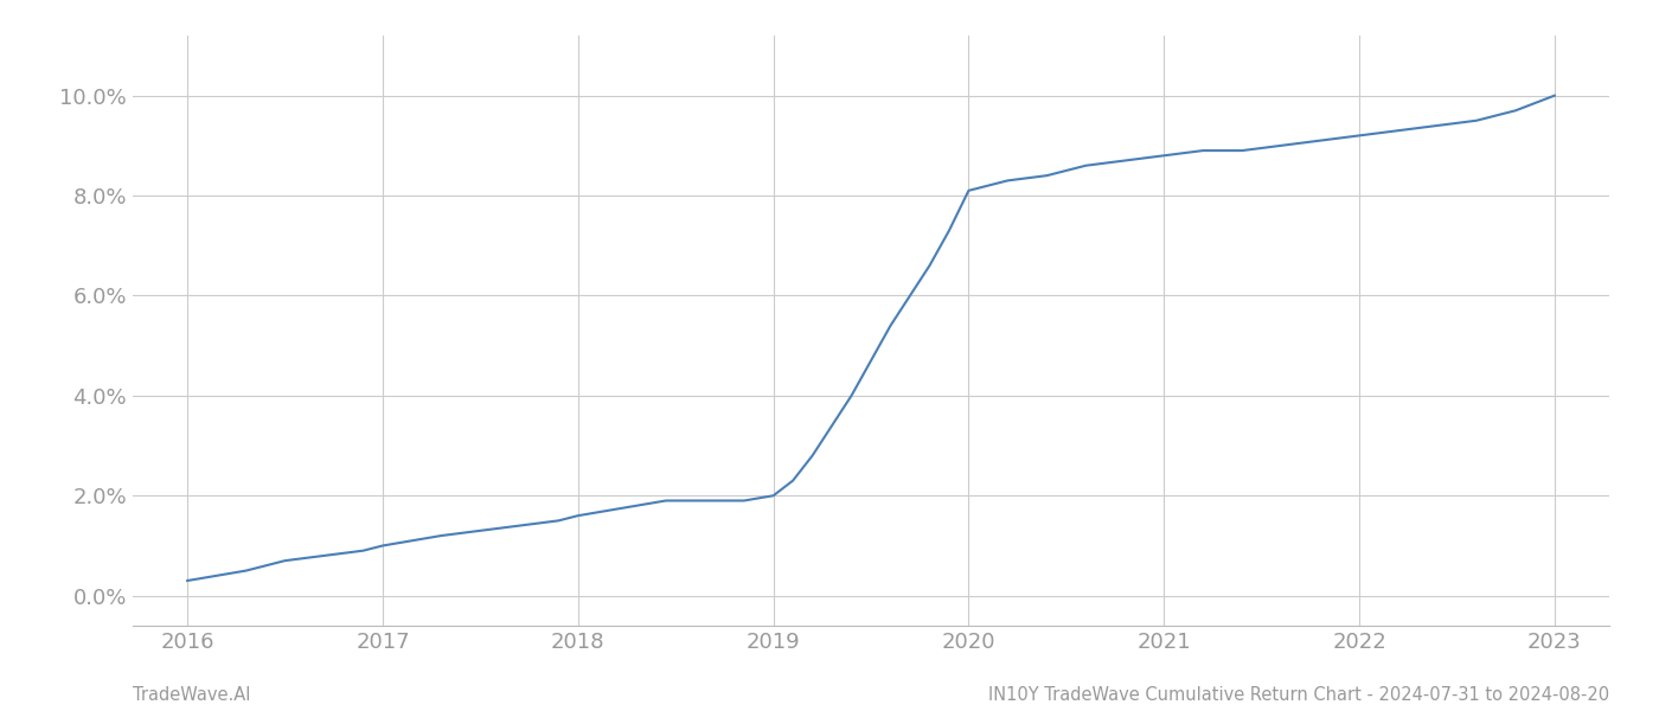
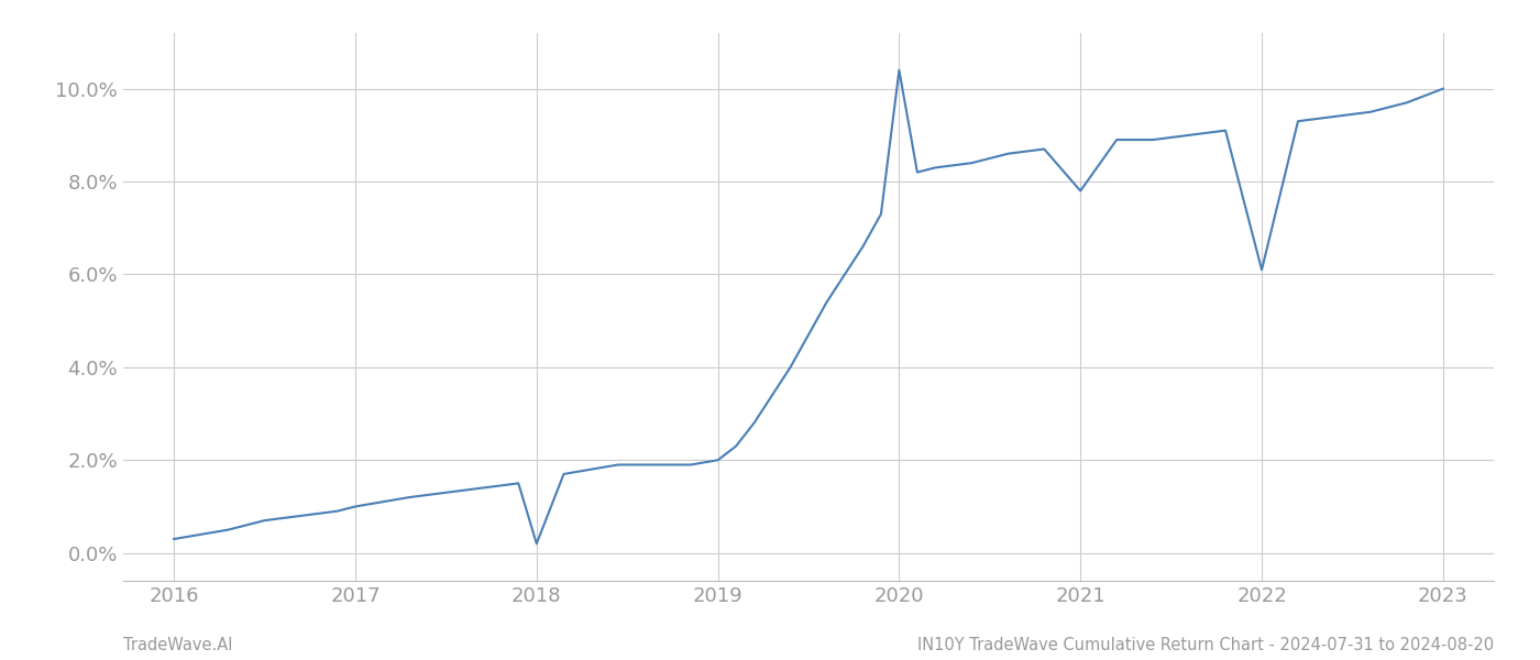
2018: 1.6% -> 0.2%
2020: 8.1% -> 10.4%
2021: 8.8% -> 7.8%
2022: 9.2% -> 6.1%
